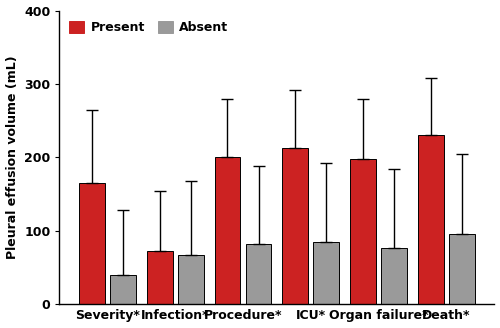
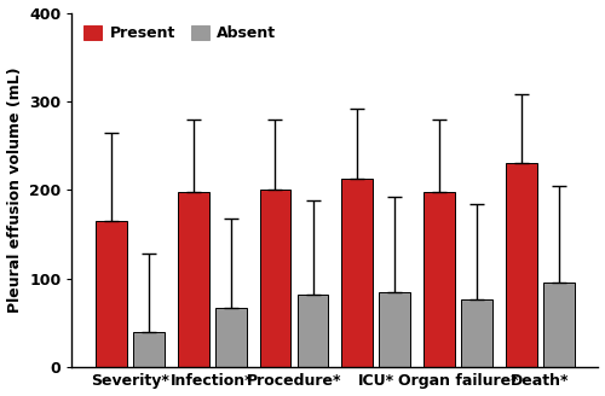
Present/Infection*: 72 -> 198
